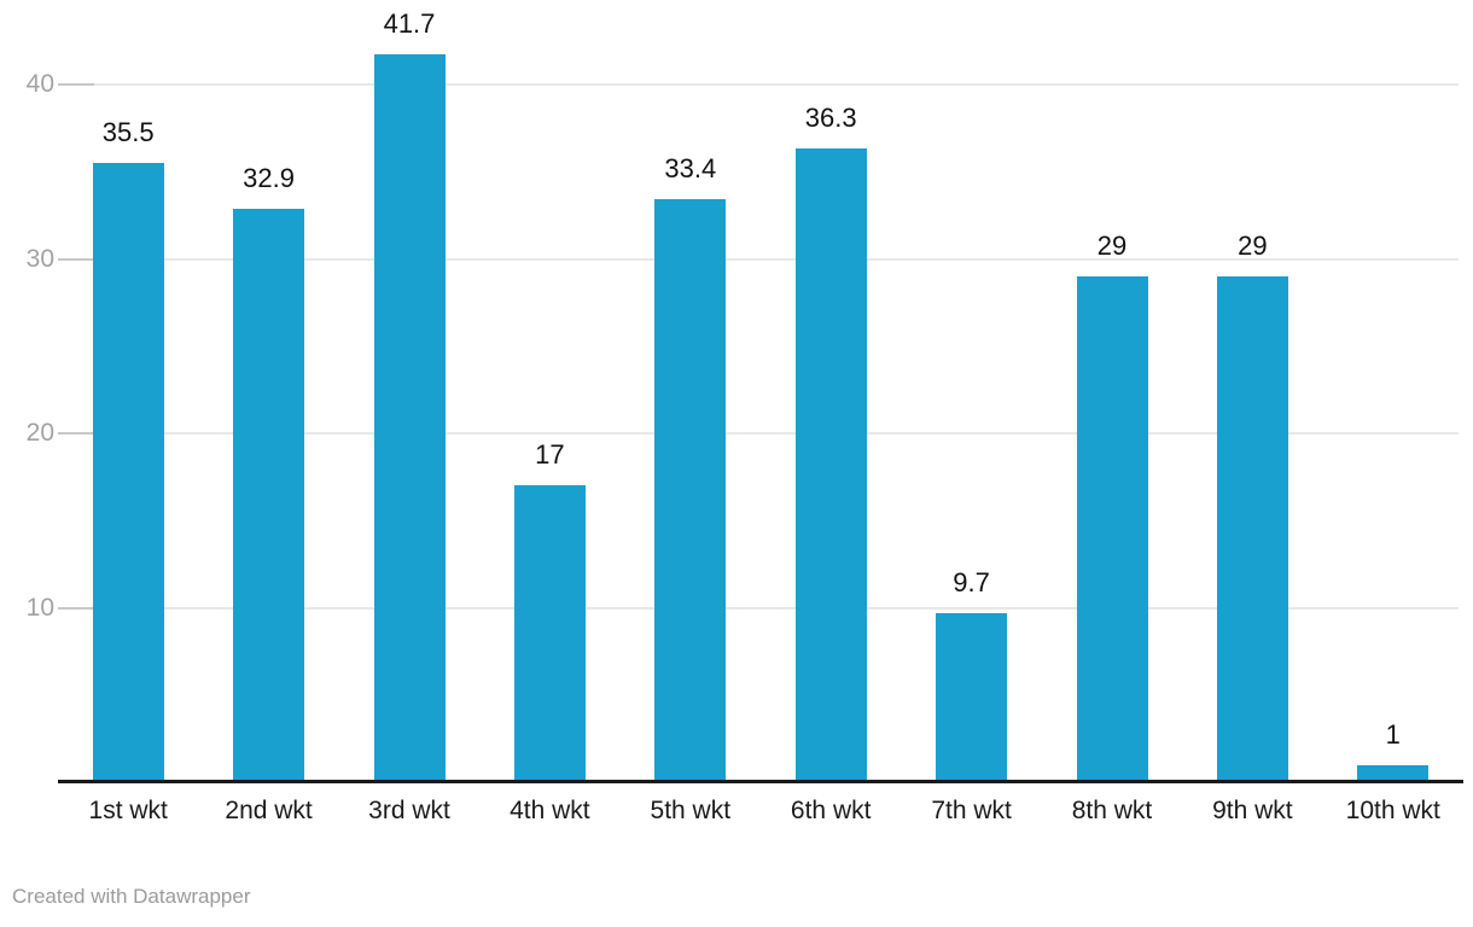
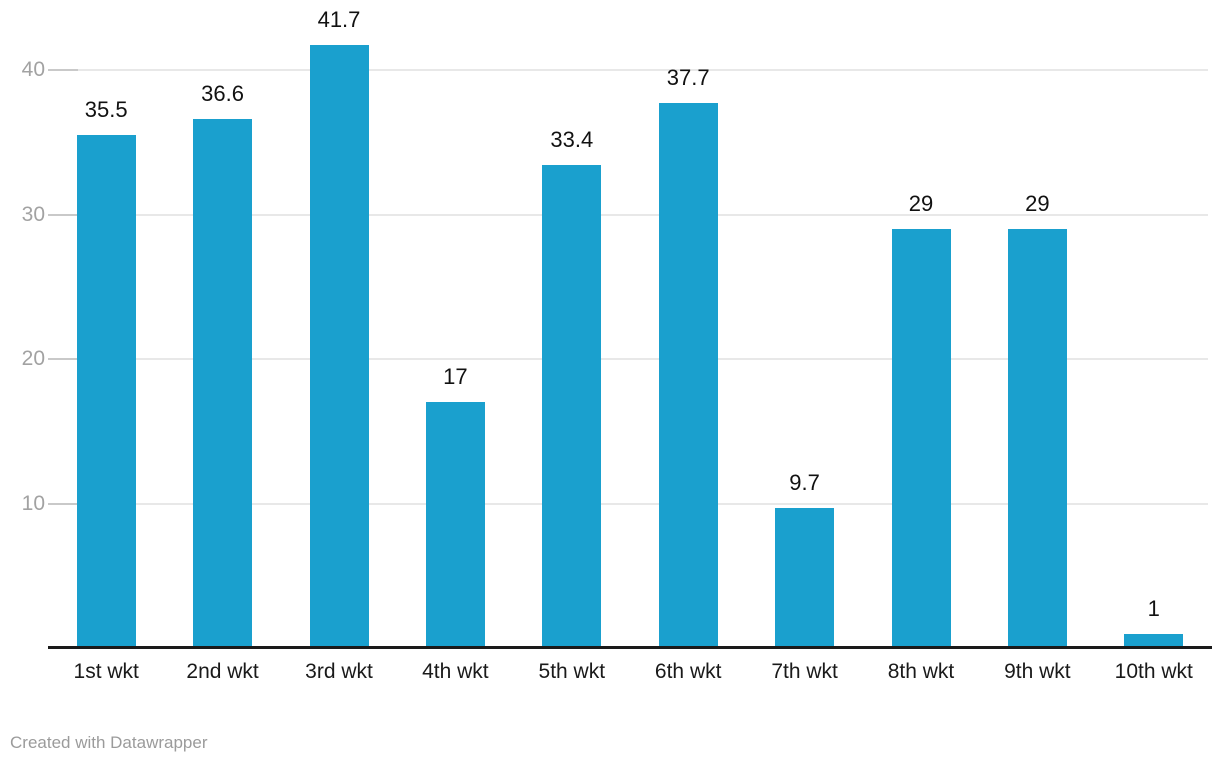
2nd wkt: 32.9 -> 36.6
6th wkt: 36.3 -> 37.7
